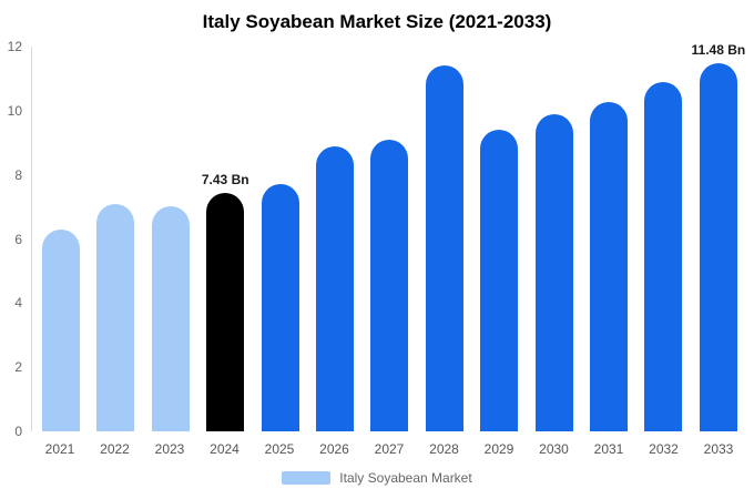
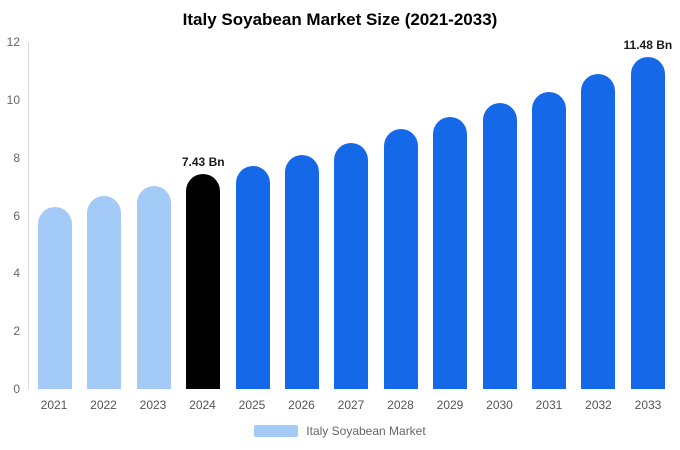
2022: 7.1 -> 6.7
2026: 8.9 -> 8.1
2027: 9.1 -> 8.5
2028: 11.4 -> 9.0
